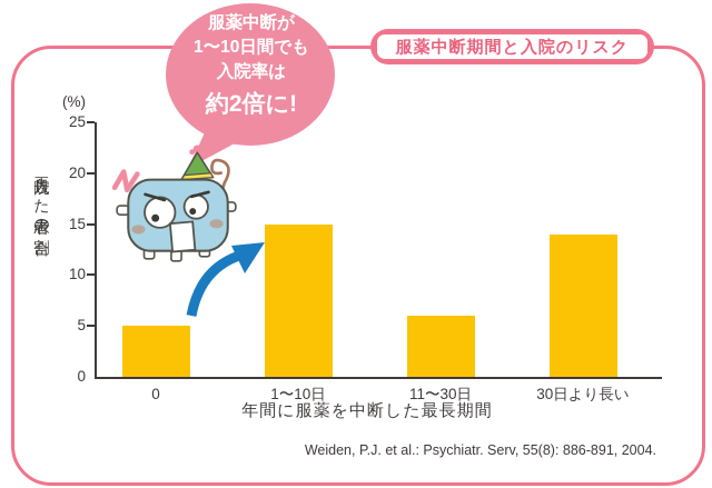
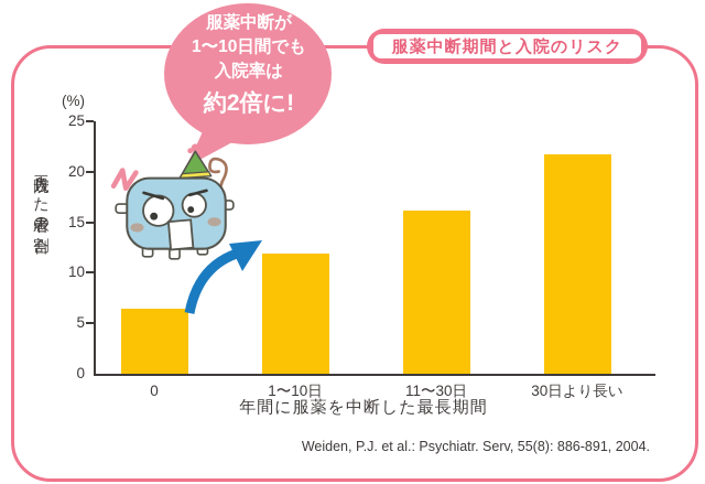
0: 5 -> 6
1〜10日: 15 -> 12
11〜30日: 6 -> 16
30日より長い: 14 -> 22
